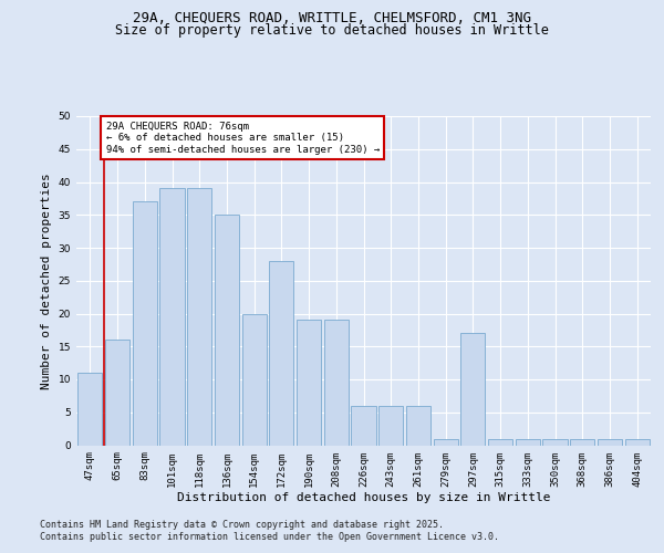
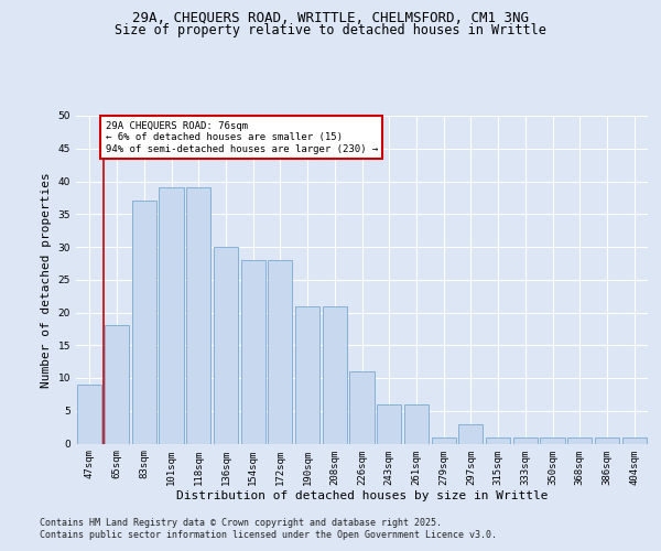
47sqm: 11 -> 9
65sqm: 16 -> 18
136sqm: 35 -> 30
154sqm: 20 -> 28
190sqm: 19 -> 21
208sqm: 19 -> 21
226sqm: 6 -> 11
297sqm: 17 -> 3
